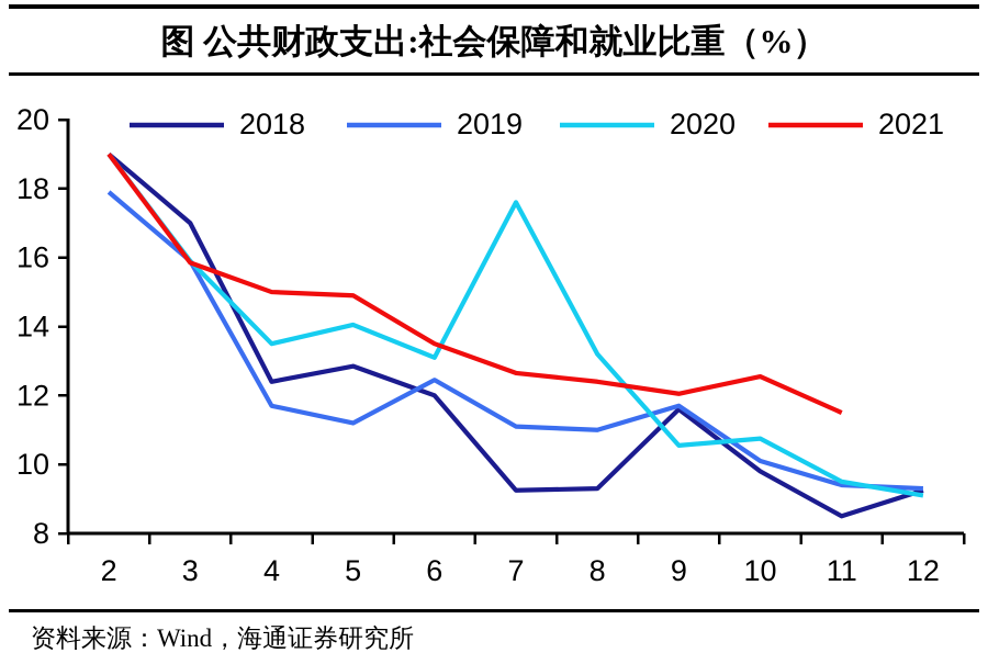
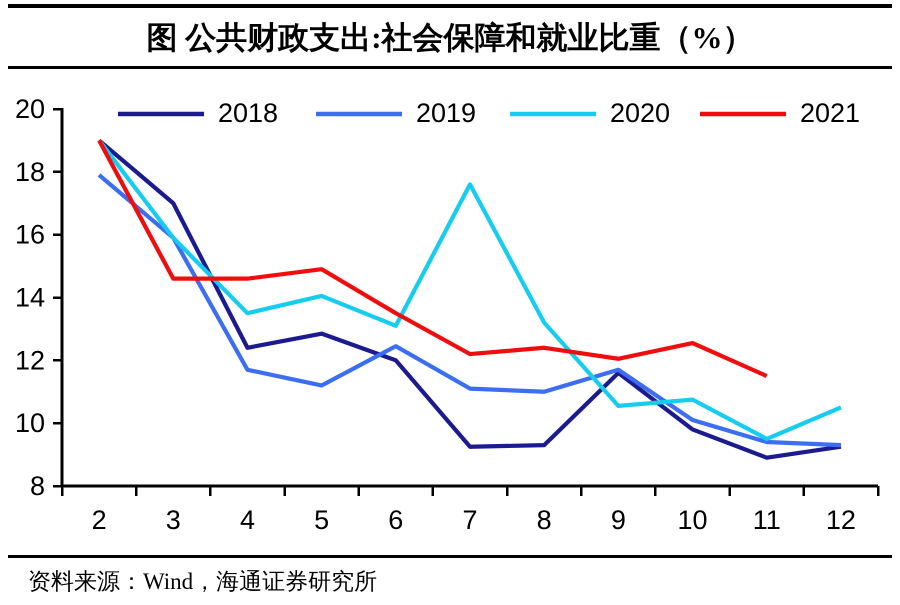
2021/3: 15.8 -> 14.6
2021/4: 15.0 -> 14.6
2021/7: 12.7 -> 12.2
2018/11: 8.5 -> 8.9
2020/12: 9.1 -> 10.5
